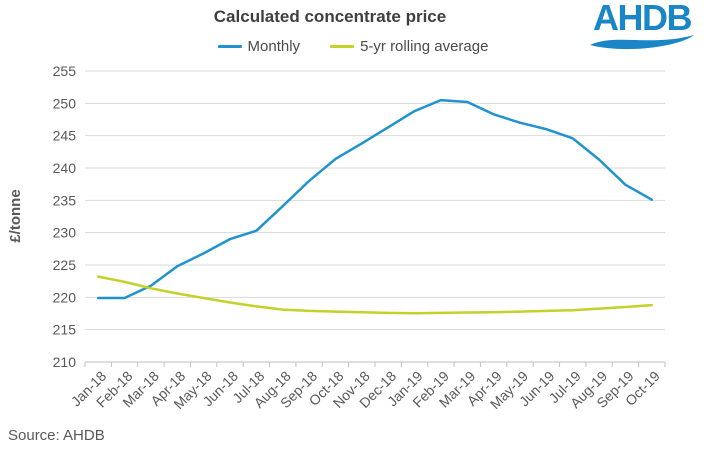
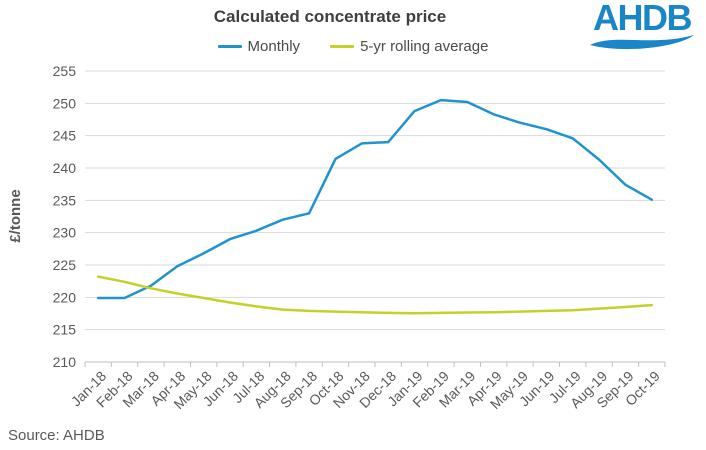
Monthly/Aug-18: 234 -> 232
Monthly/Sep-18: 238 -> 233
Monthly/Dec-18: 246 -> 244
